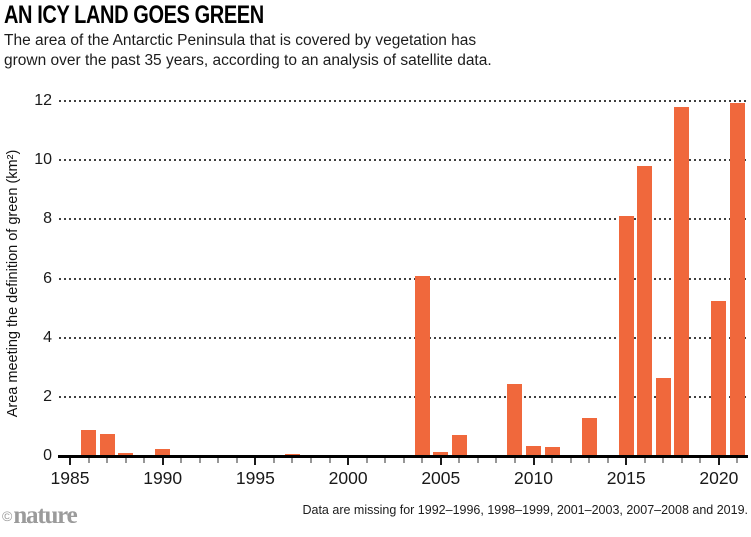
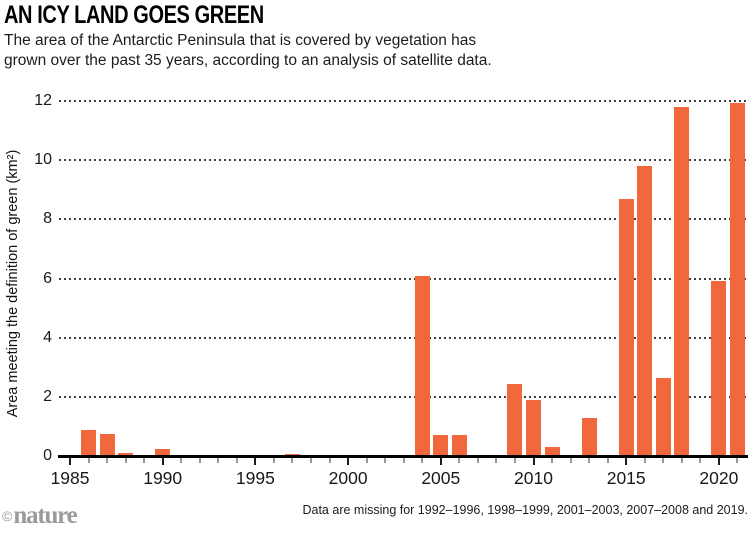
2005: 0.1 -> 0.7
2010: 0.3 -> 1.9
2015: 8.1 -> 8.7
2020: 5.2 -> 5.9
